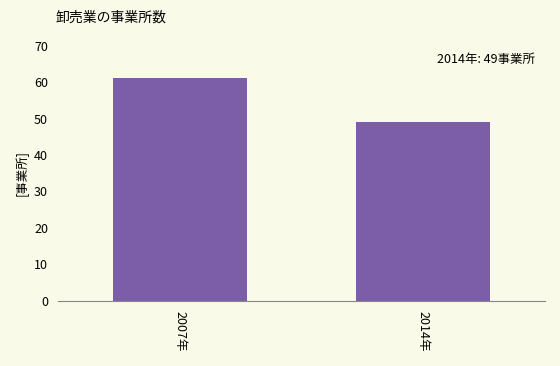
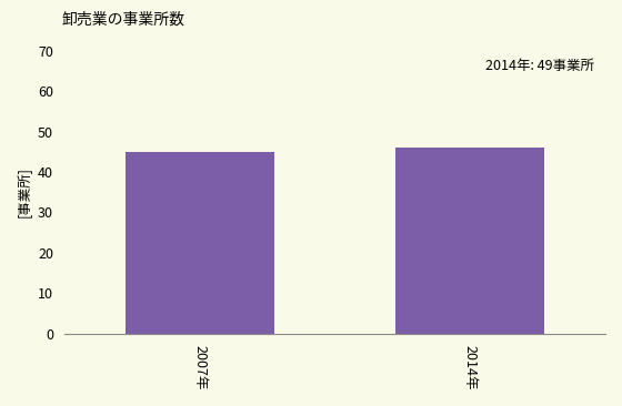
2007年: 61 -> 45
2014年: 49 -> 46
